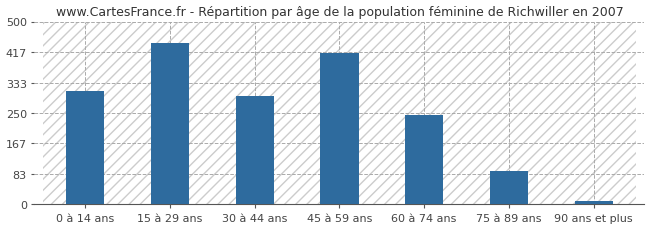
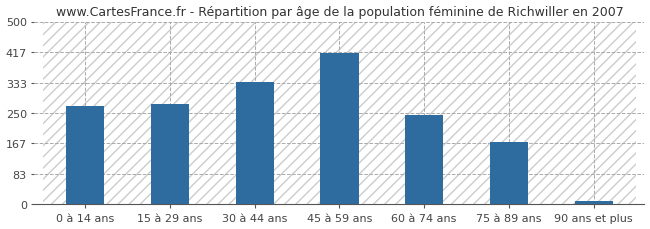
0 à 14 ans: 310 -> 270
15 à 29 ans: 440 -> 275
30 à 44 ans: 295 -> 335
75 à 89 ans: 90 -> 170
